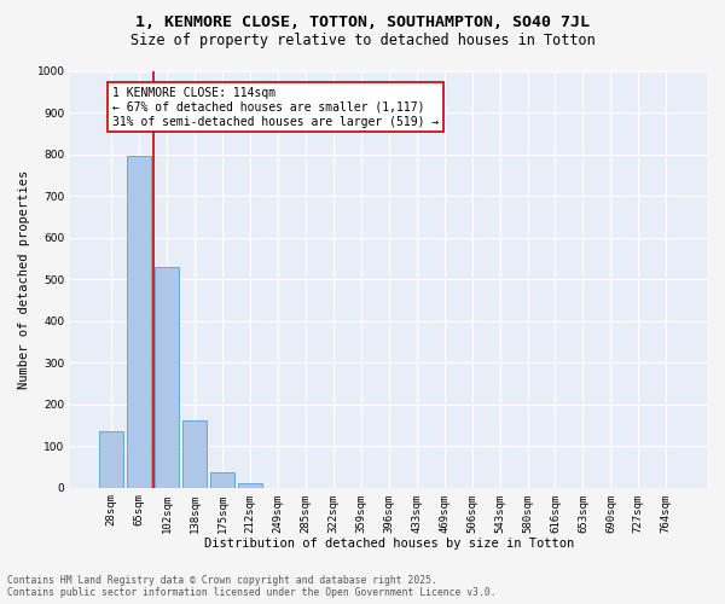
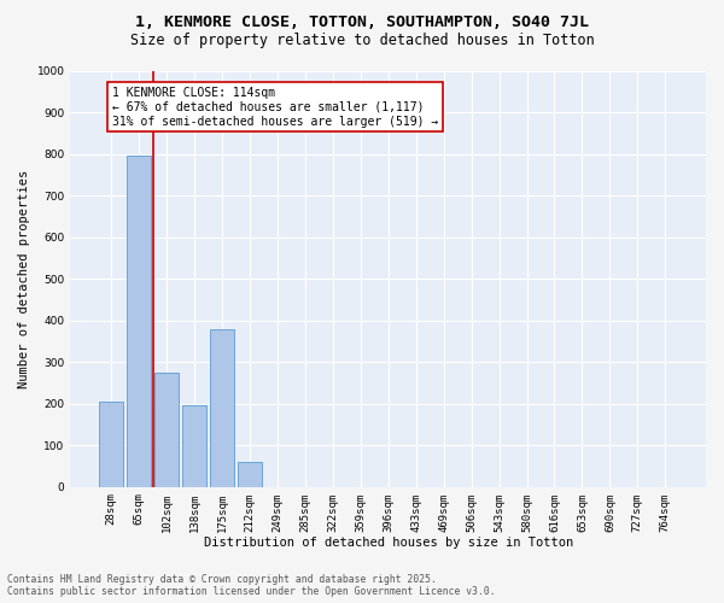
28sqm: 135 -> 205
102sqm: 530 -> 275
138sqm: 160 -> 195
175sqm: 37 -> 380
212sqm: 12 -> 60
